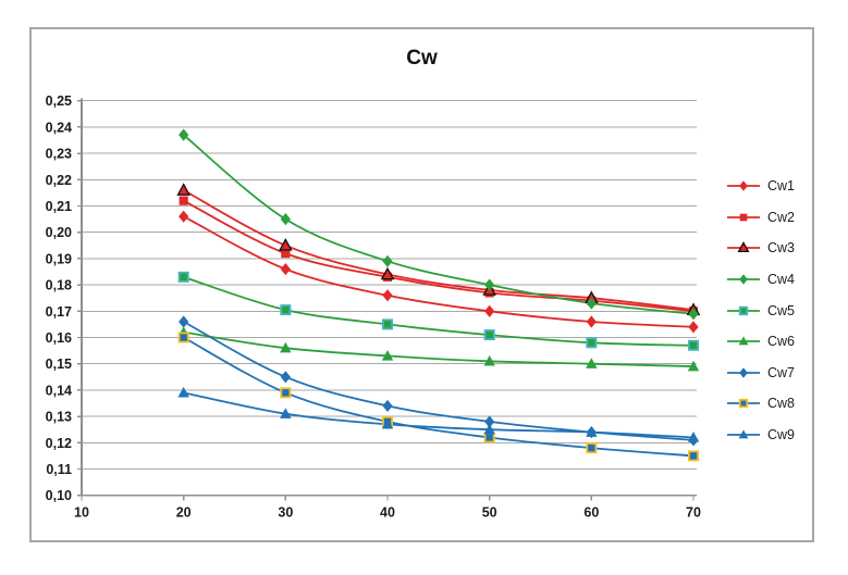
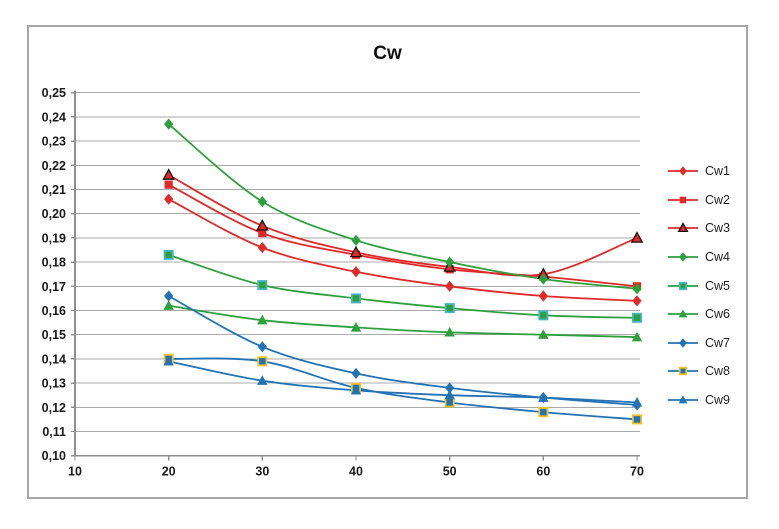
Cw8/20: 0,16 -> 0,14
Cw3/70: 0,17 -> 0,19
